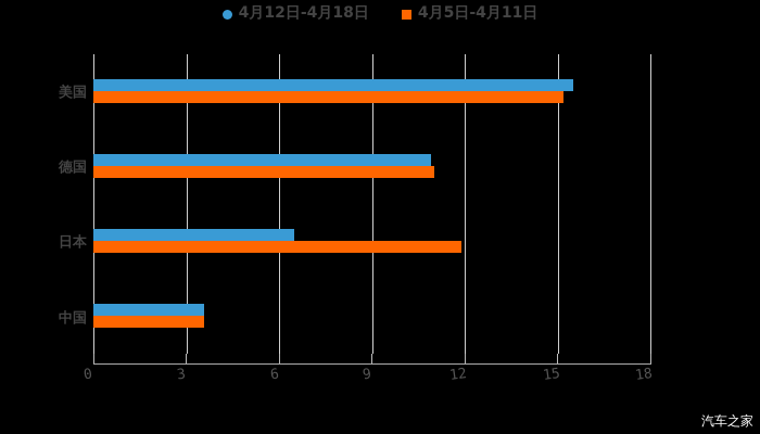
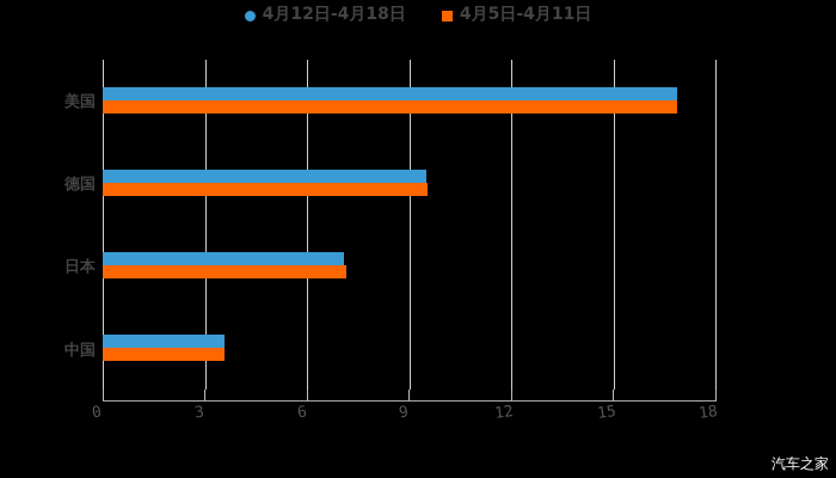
4月12日-4月18日/美国: 15.5 -> 16.9
4月5日-4月11日/美国: 15.2 -> 16.9
4月12日-4月18日/德国: 10.9 -> 9.5
4月5日-4月11日/德国: 11.0 -> 9.5
4月12日-4月18日/日本: 6.5 -> 7.1
4月5日-4月11日/日本: 11.9 -> 7.2
